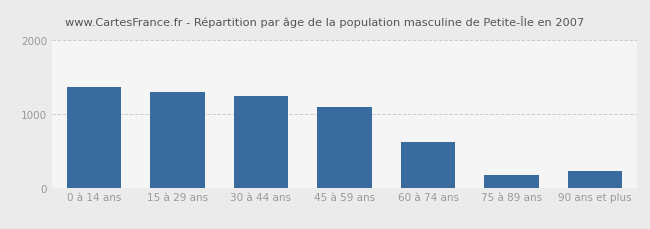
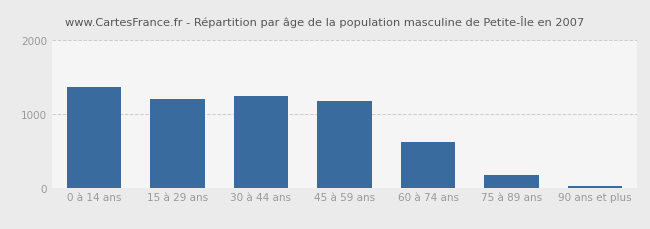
15 à 29 ans: 1300 -> 1200
45 à 59 ans: 1100 -> 1180
90 ans et plus: 220 -> 20
